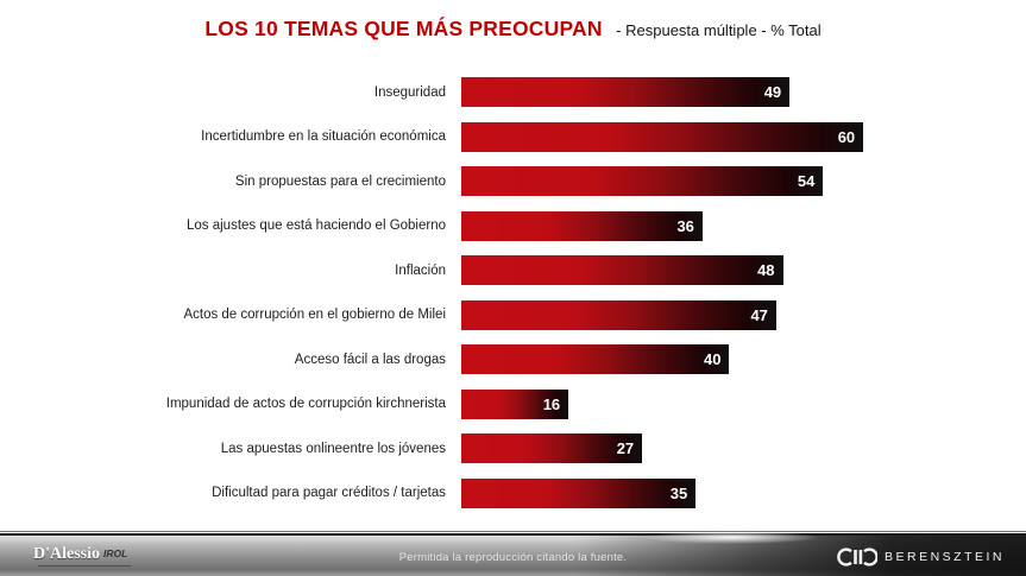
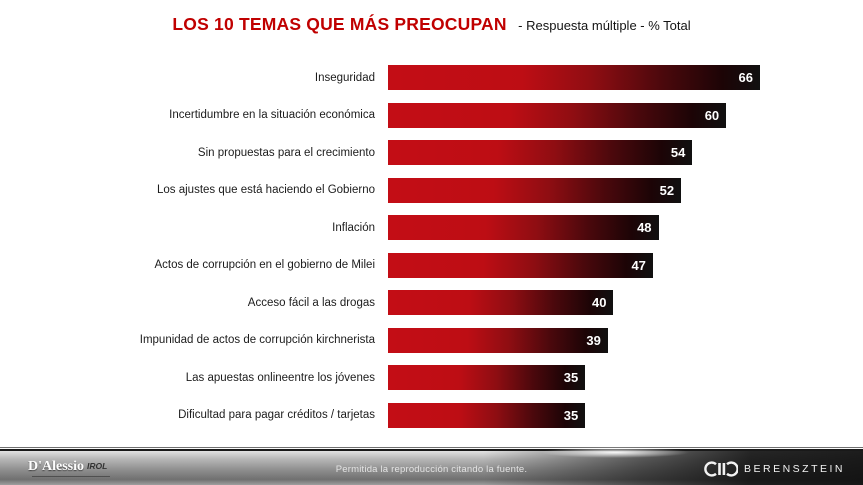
Inseguridad: 49 -> 66
Los ajustes que está haciendo el Gobierno: 36 -> 52
Impunidad de actos de corrupción kirchnerista: 16 -> 39
Las apuestas onlineentre los jóvenes: 27 -> 35
